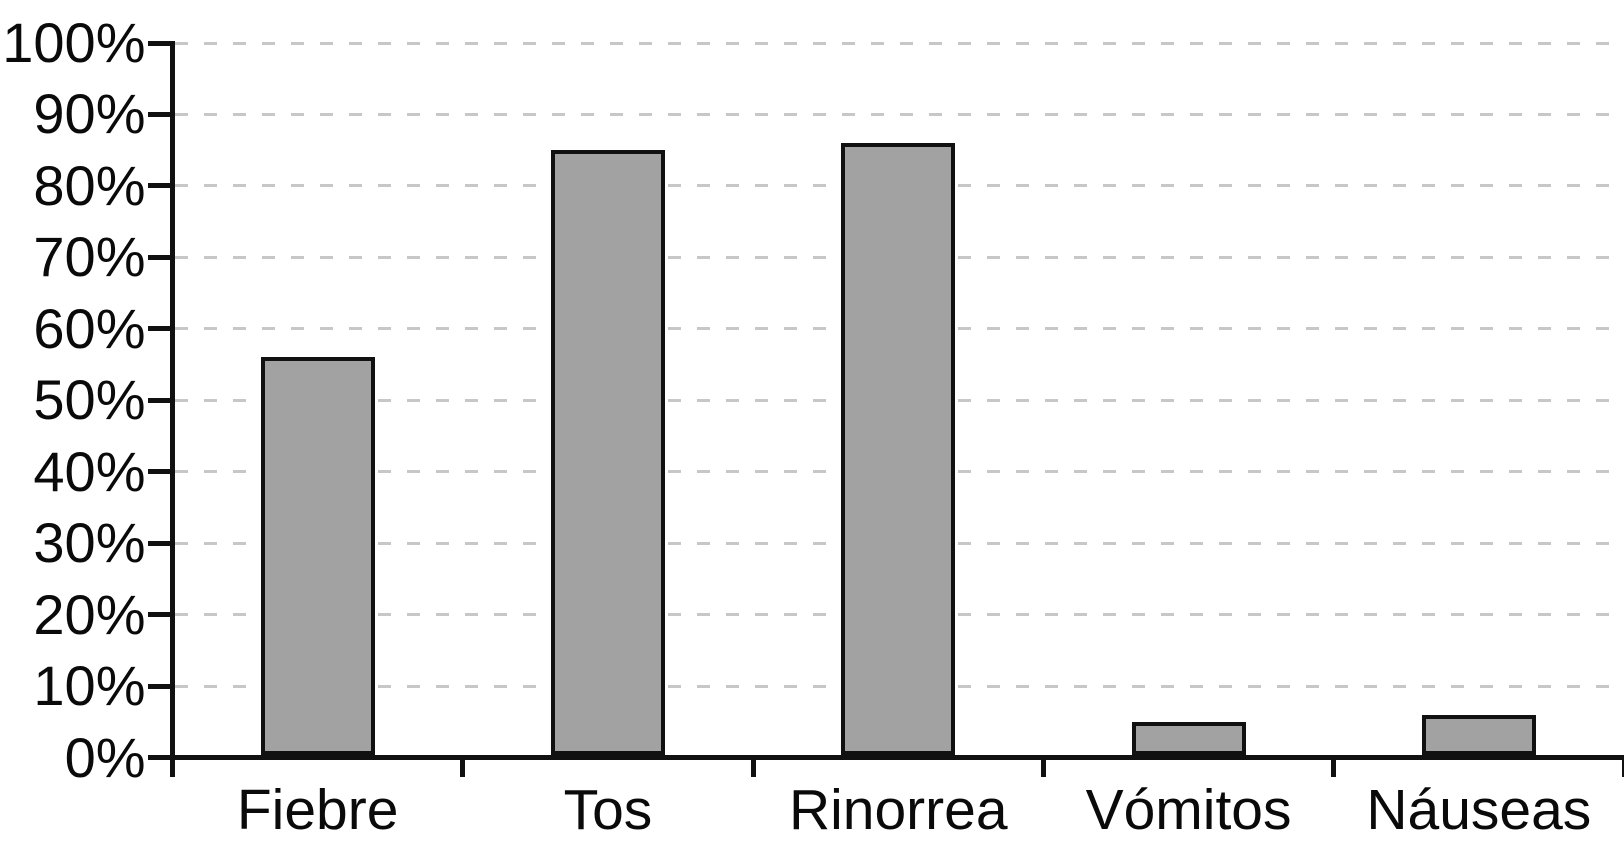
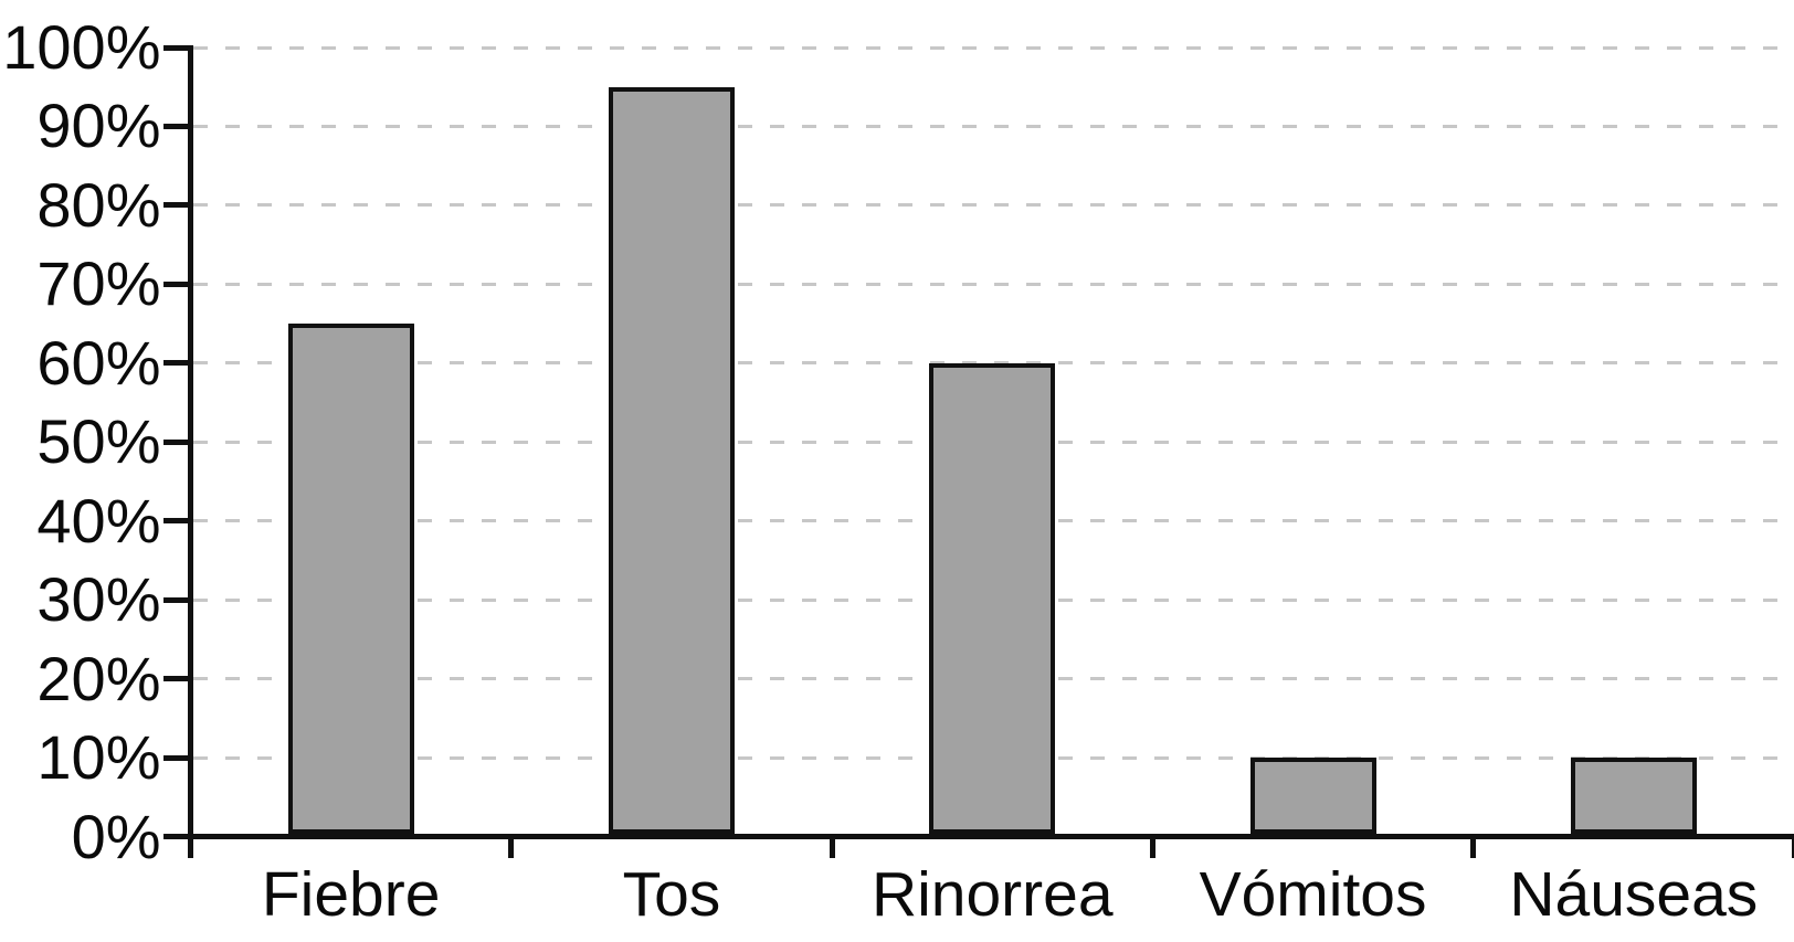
Fiebre: 56% -> 65%
Tos: 85% -> 95%
Rinorrea: 86% -> 60%
Vómitos: 5% -> 10%
Náuseas: 6% -> 10%
